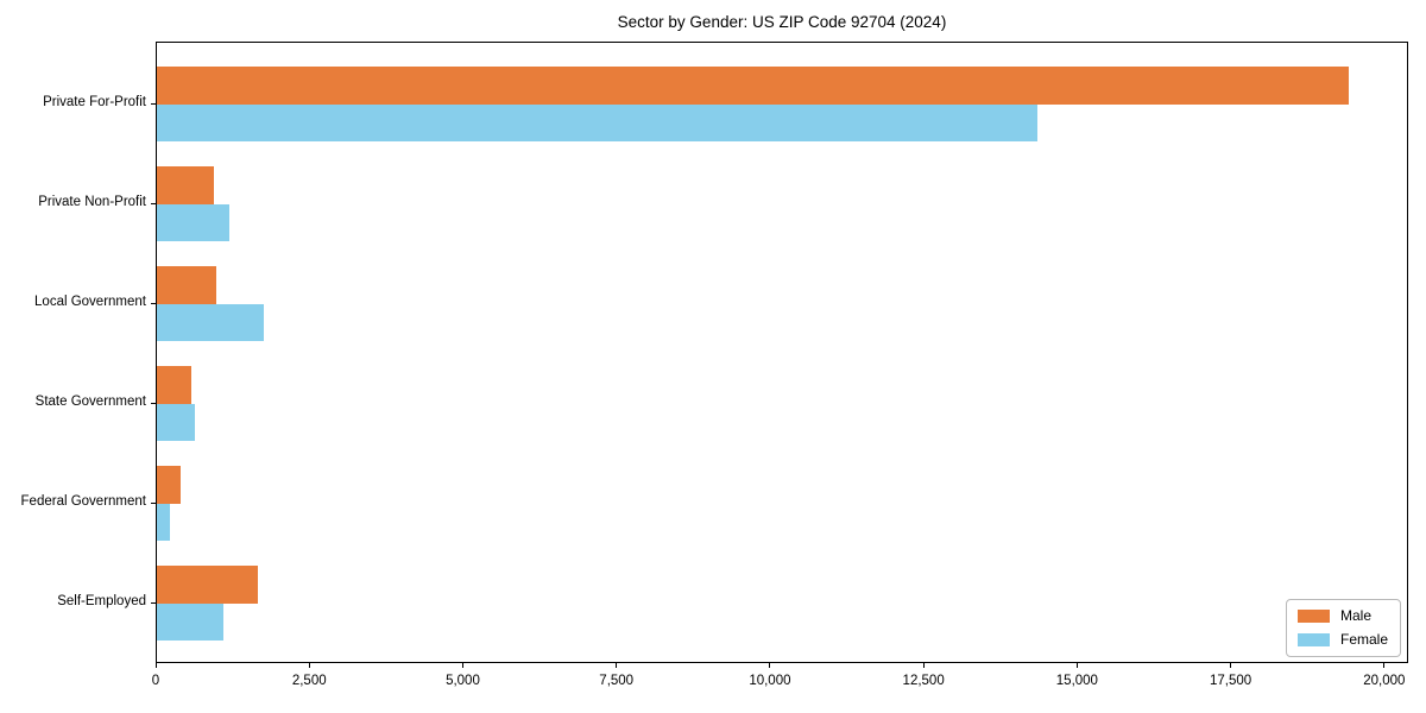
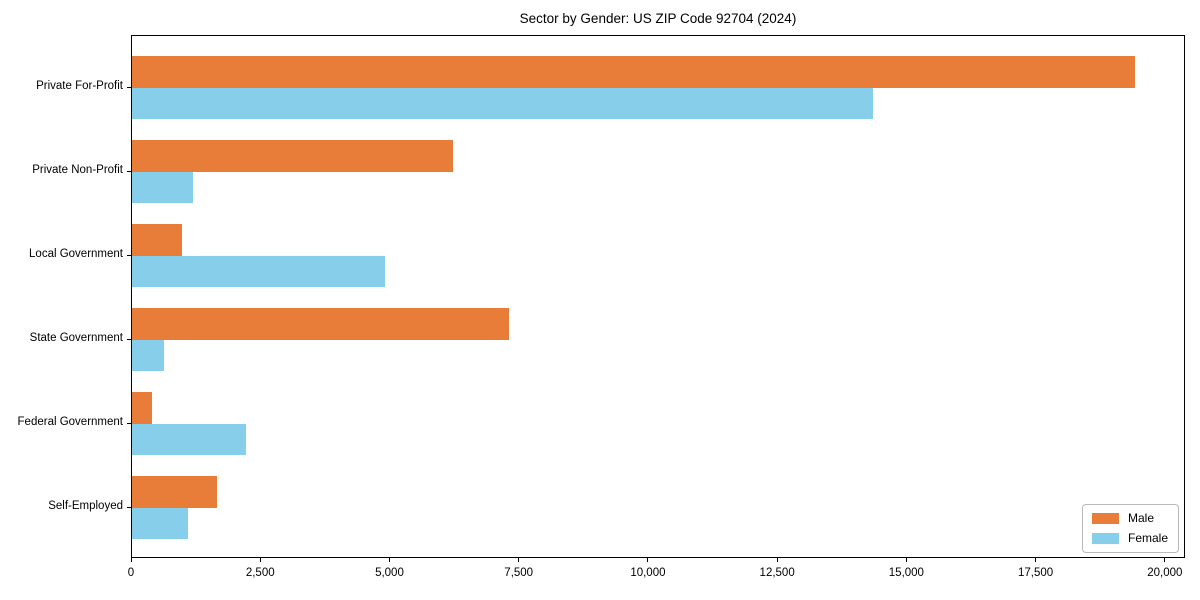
Male/Private Non-Profit: 900 -> 6200
Female/Local Government: 1700 -> 4900
Male/State Government: 600 -> 7300
Female/Federal Government: 200 -> 2200
